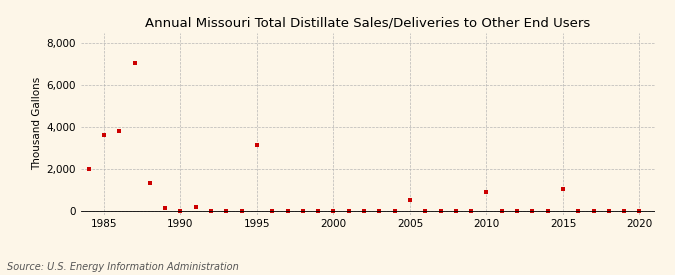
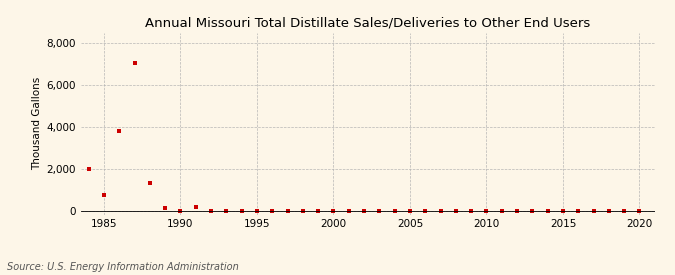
1985: 3,650 -> 800
1995: 3,150 -> 10
2005: 550 -> 10
2010: 900 -> 10
2015: 1,050 -> 10
